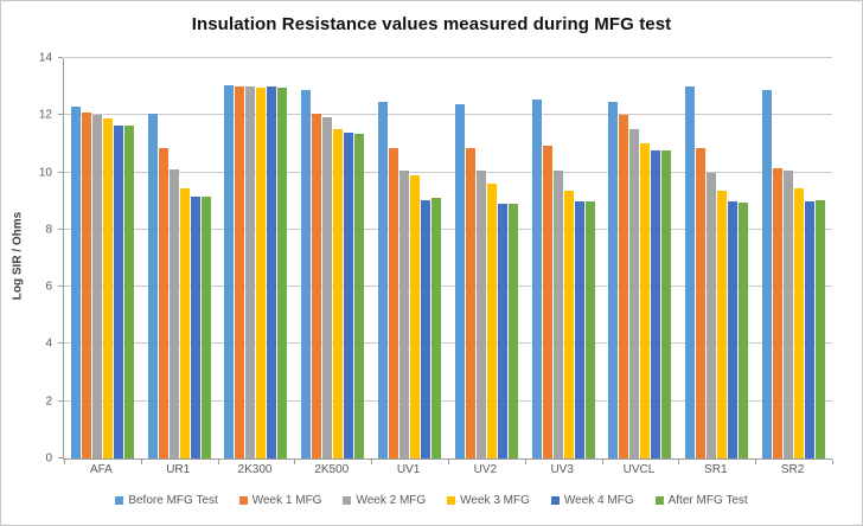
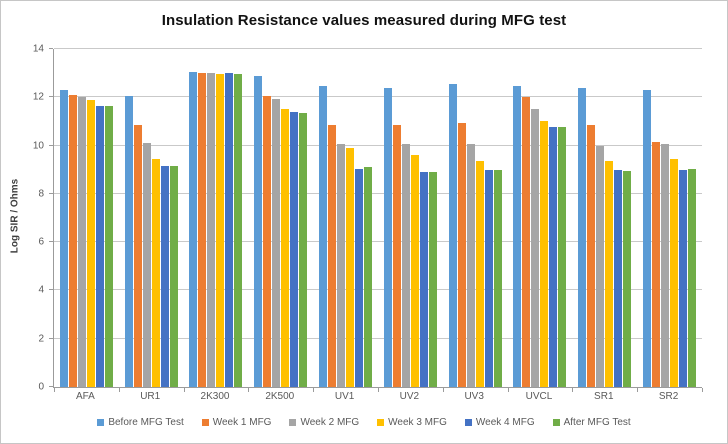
Before MFG Test/SR1: 13.0 -> 12.4
Before MFG Test/SR2: 12.9 -> 12.3
